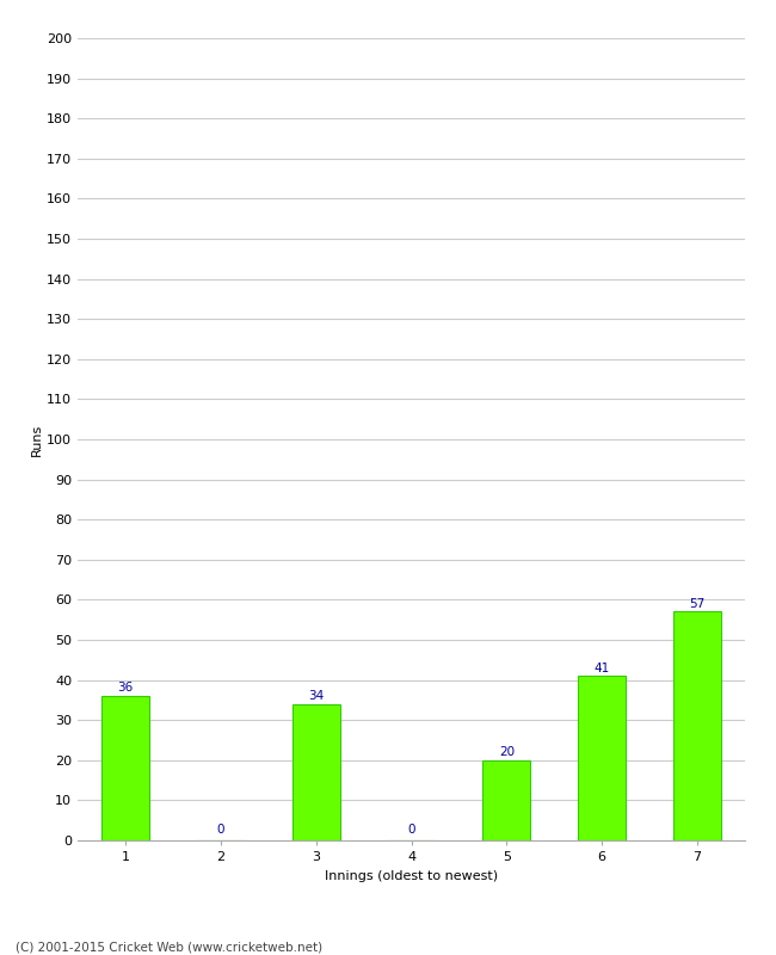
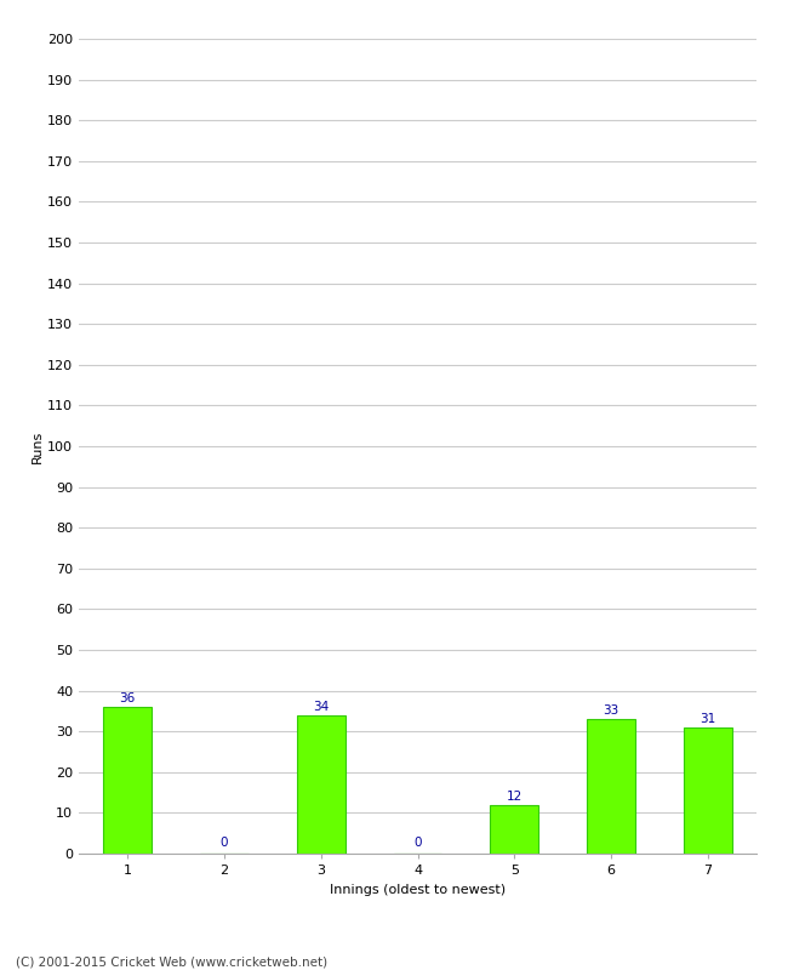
5: 20 -> 12
6: 41 -> 33
7: 57 -> 31
